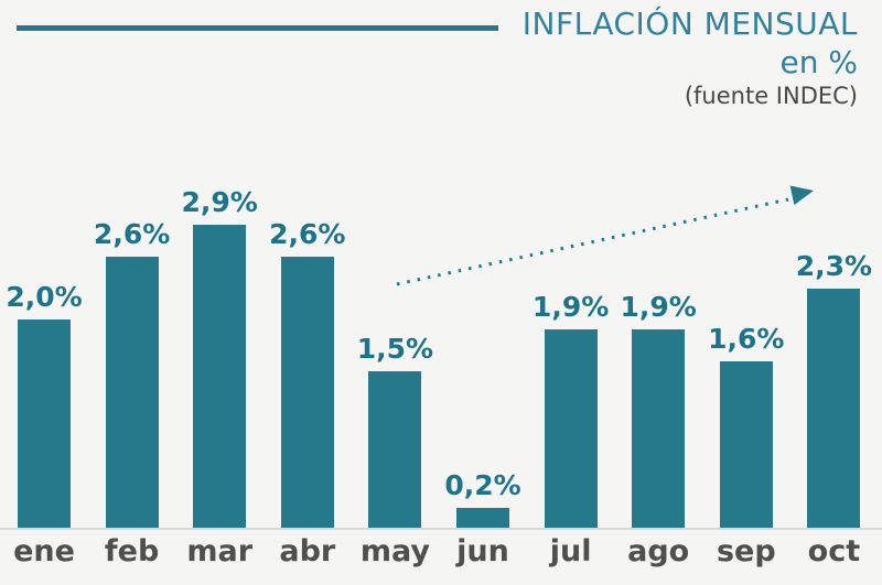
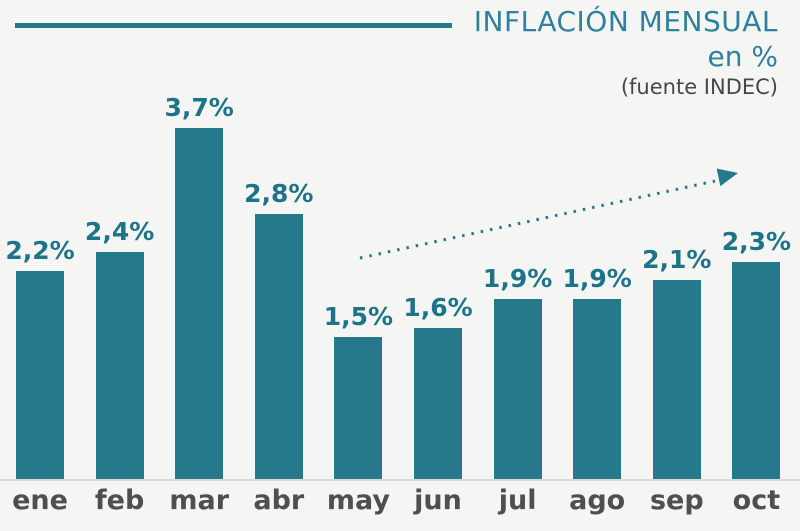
ene: 2,0% -> 2,2%
feb: 2,6% -> 2,4%
mar: 2,9% -> 3,7%
abr: 2,6% -> 2,8%
jun: 0,2% -> 1,6%
sep: 1,6% -> 2,1%
